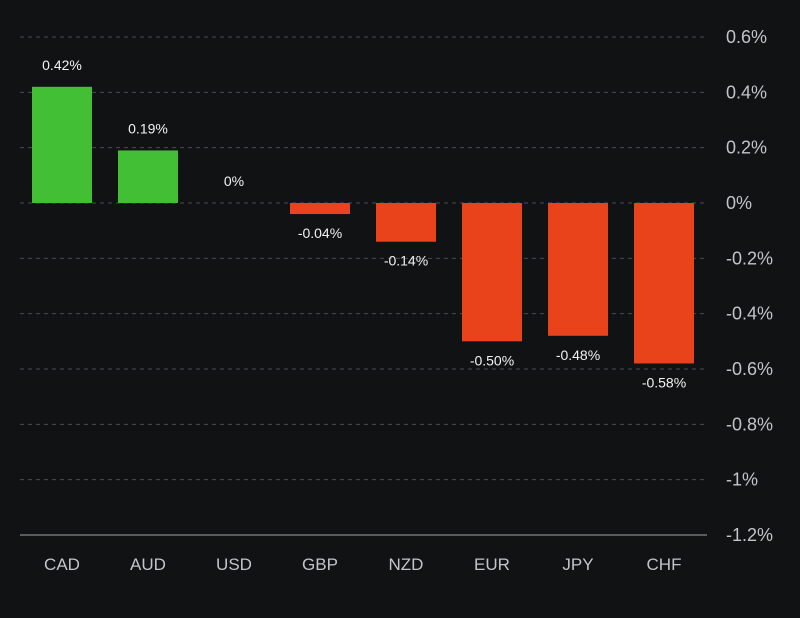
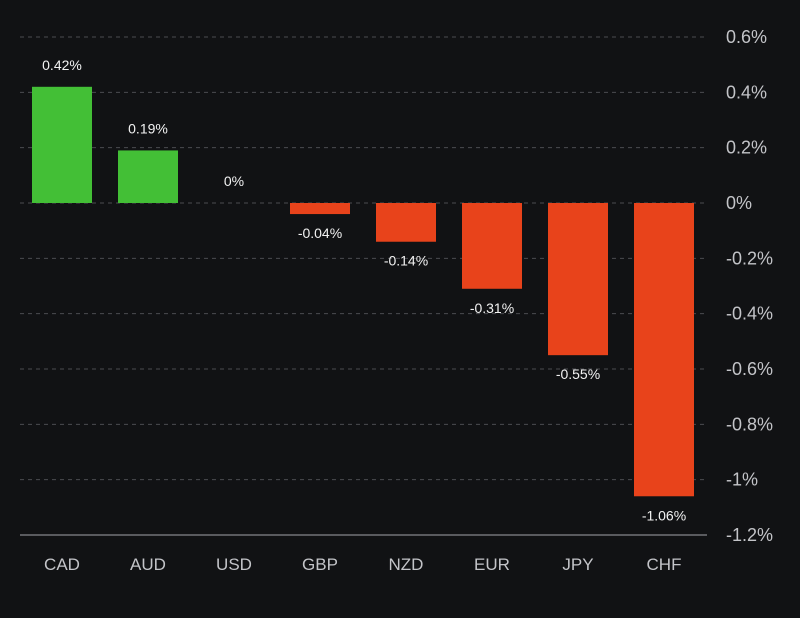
EUR: -0.50% -> -0.31%
JPY: -0.48% -> -0.55%
CHF: -0.58% -> -1.06%
